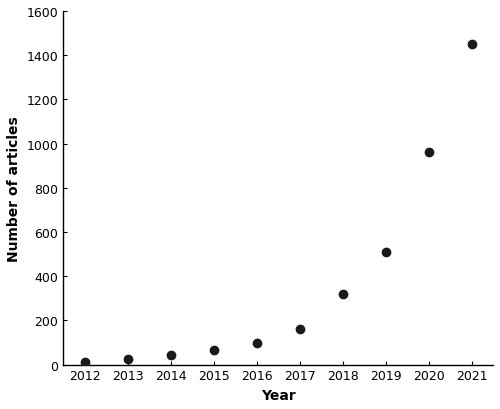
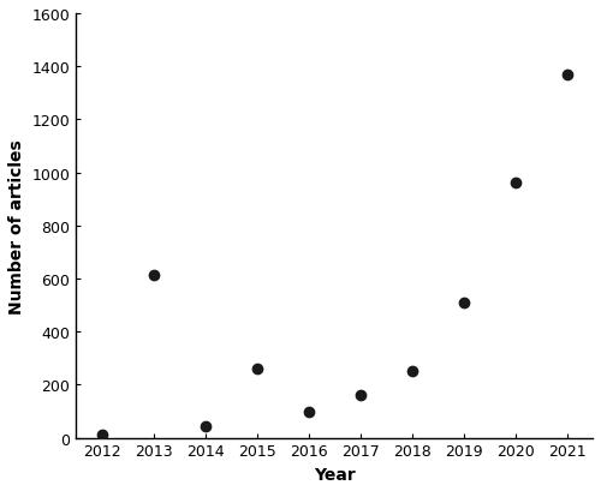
2013: 25 -> 615
2015: 65 -> 260
2018: 320 -> 250
2021: 1450 -> 1370
